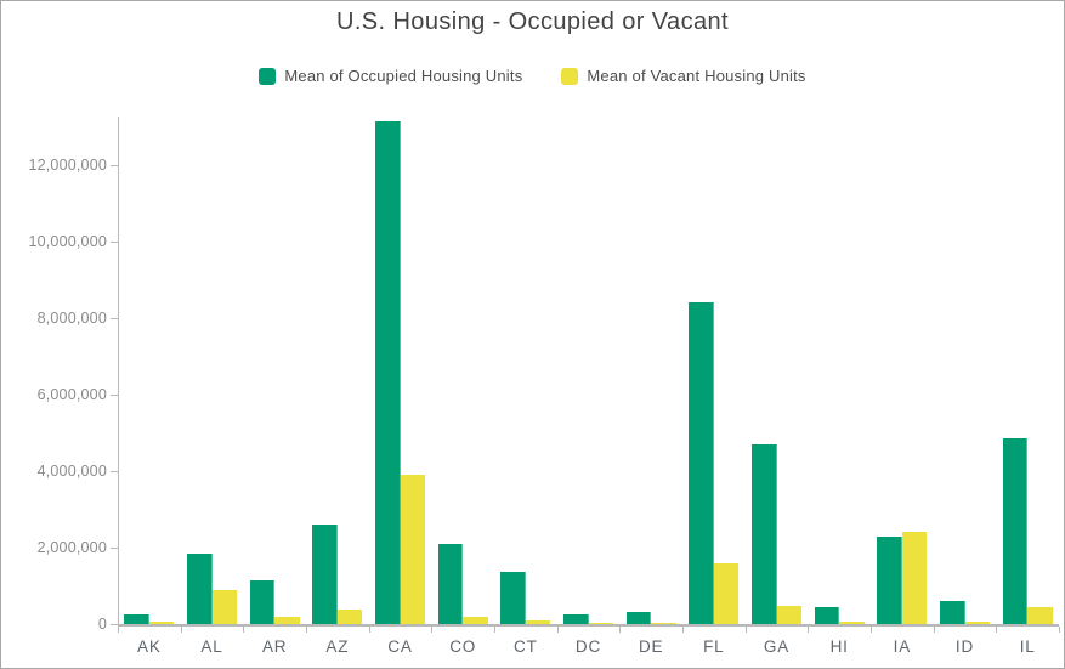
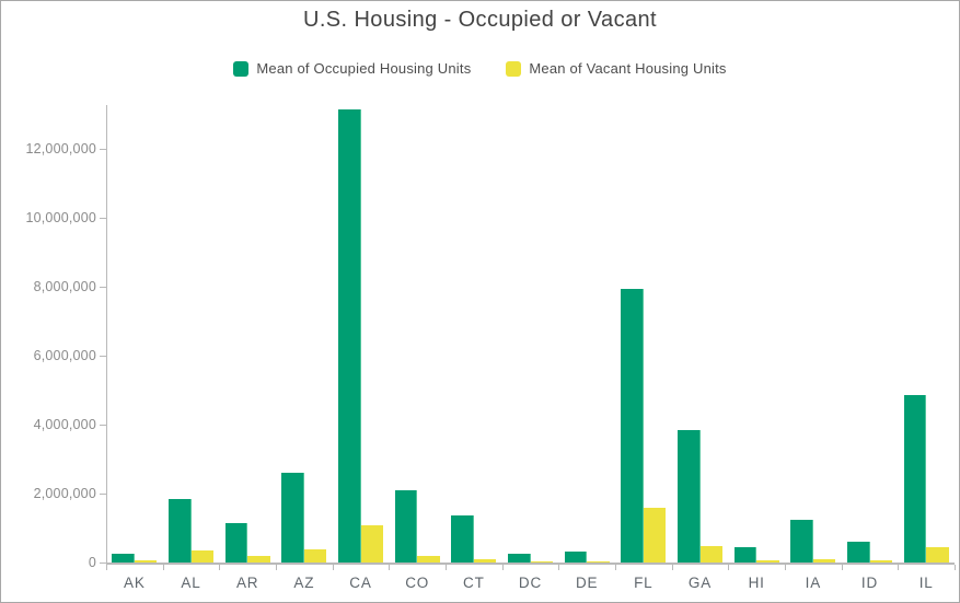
Mean of Vacant Housing Units/AL: 900000 -> 400000
Mean of Vacant Housing Units/CA: 3900000 -> 1100000
Mean of Occupied Housing Units/FL: 8400000 -> 7900000
Mean of Occupied Housing Units/GA: 4700000 -> 3800000
Mean of Occupied Housing Units/IA: 2300000 -> 1200000
Mean of Vacant Housing Units/IA: 2400000 -> 100000
